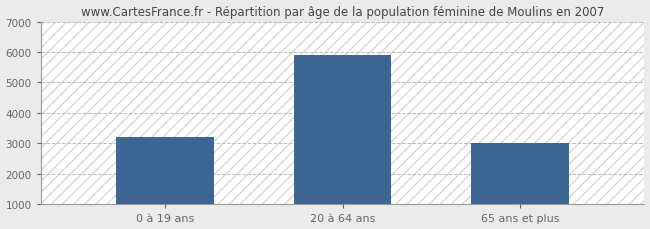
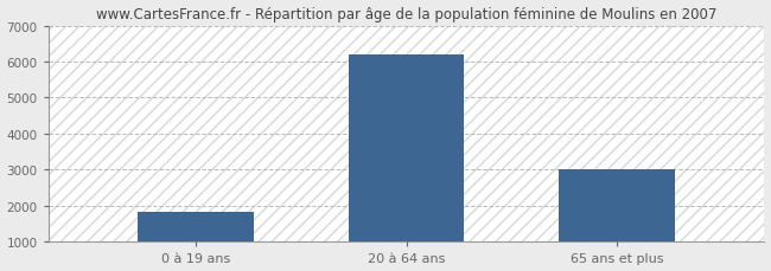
0 à 19 ans: 3200 -> 1850
20 à 64 ans: 5900 -> 6180
